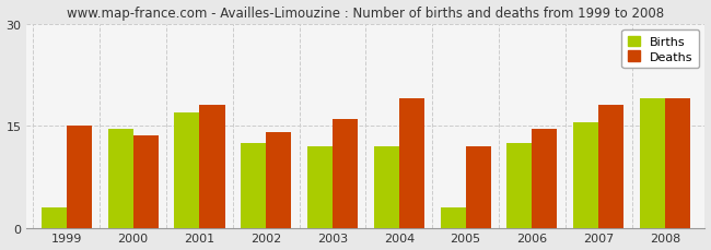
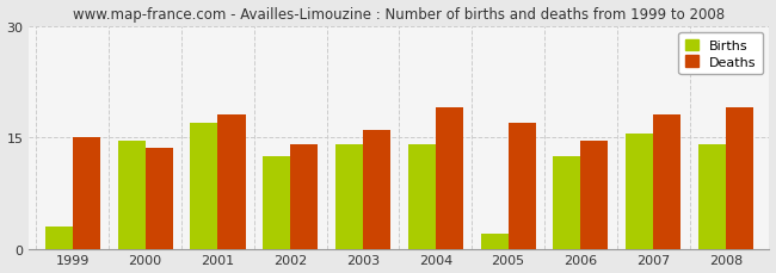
Births/2003: 12.0 -> 14.0
Births/2004: 12.0 -> 14.0
Births/2005: 3.0 -> 2.0
Deaths/2005: 12.0 -> 17.0
Births/2008: 19.0 -> 14.0
